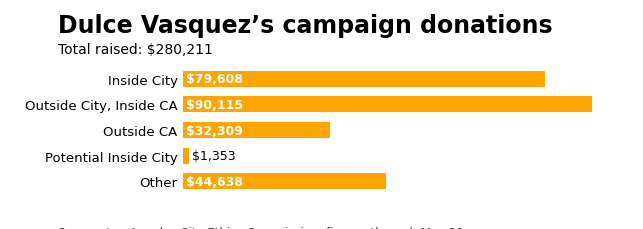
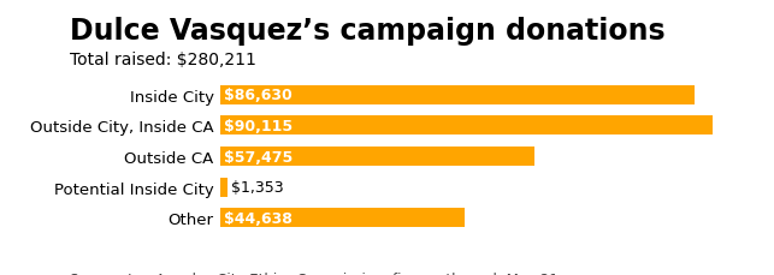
Inside City: $79,608 -> $86,630
Outside CA: $32,309 -> $57,475
